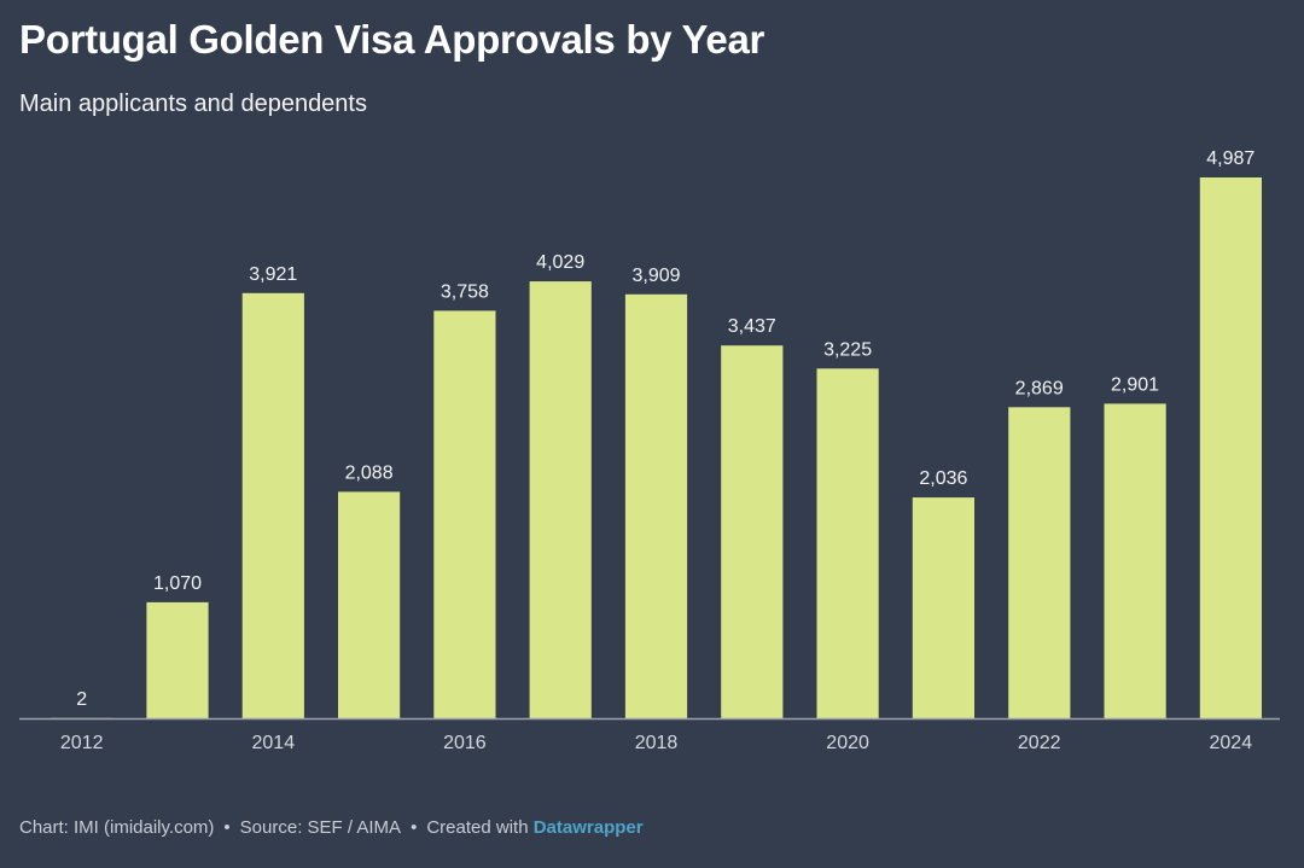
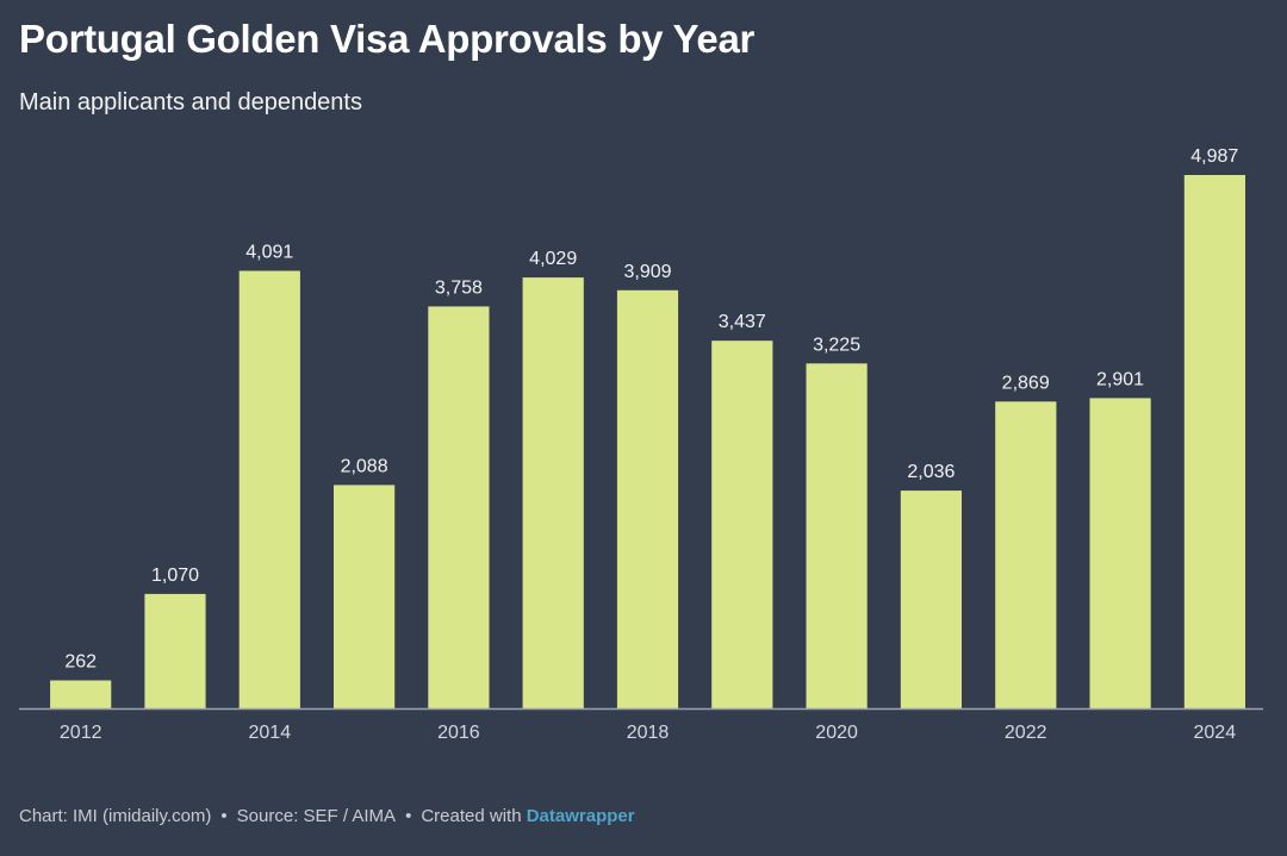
2012: 2 -> 262
2014: 3,921 -> 4,091
